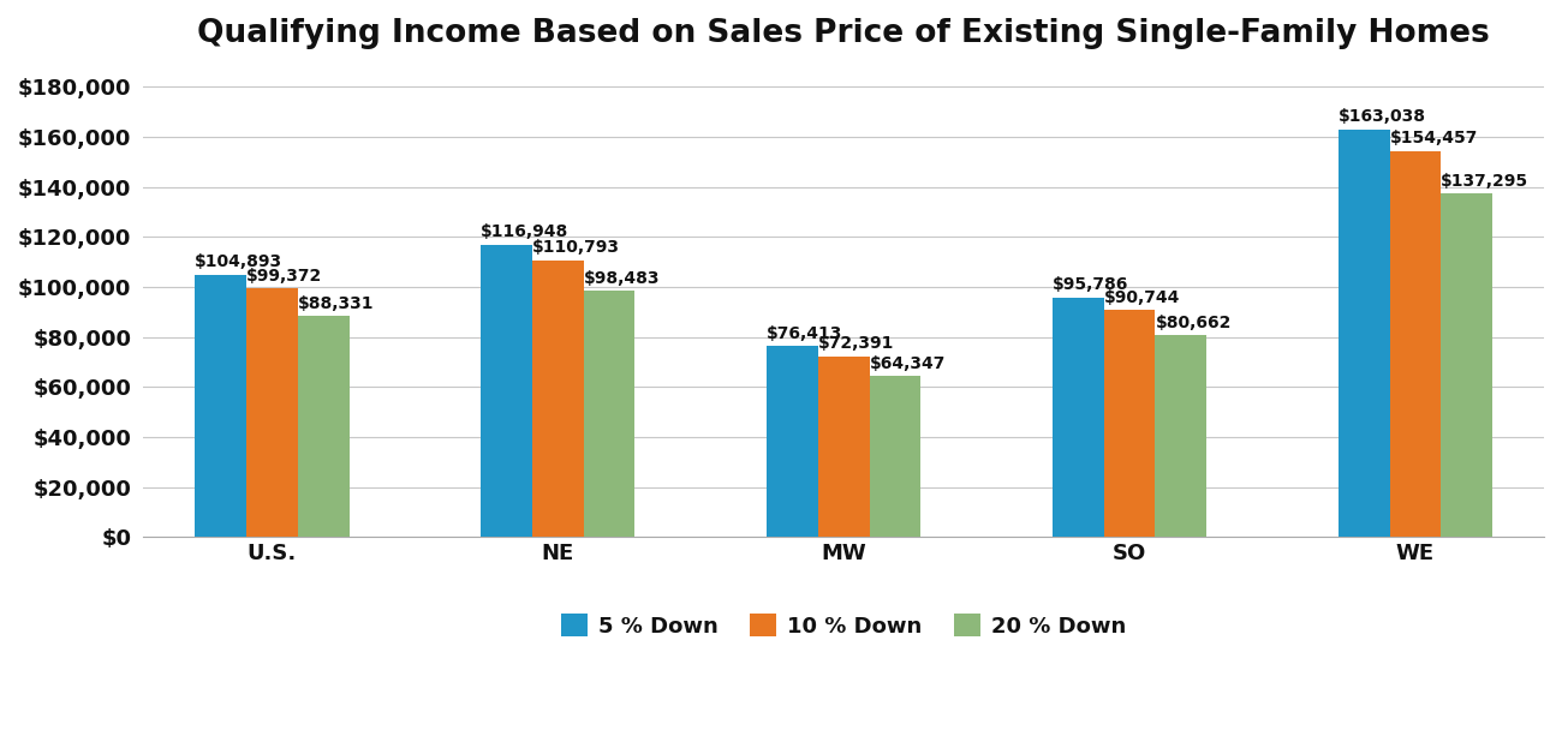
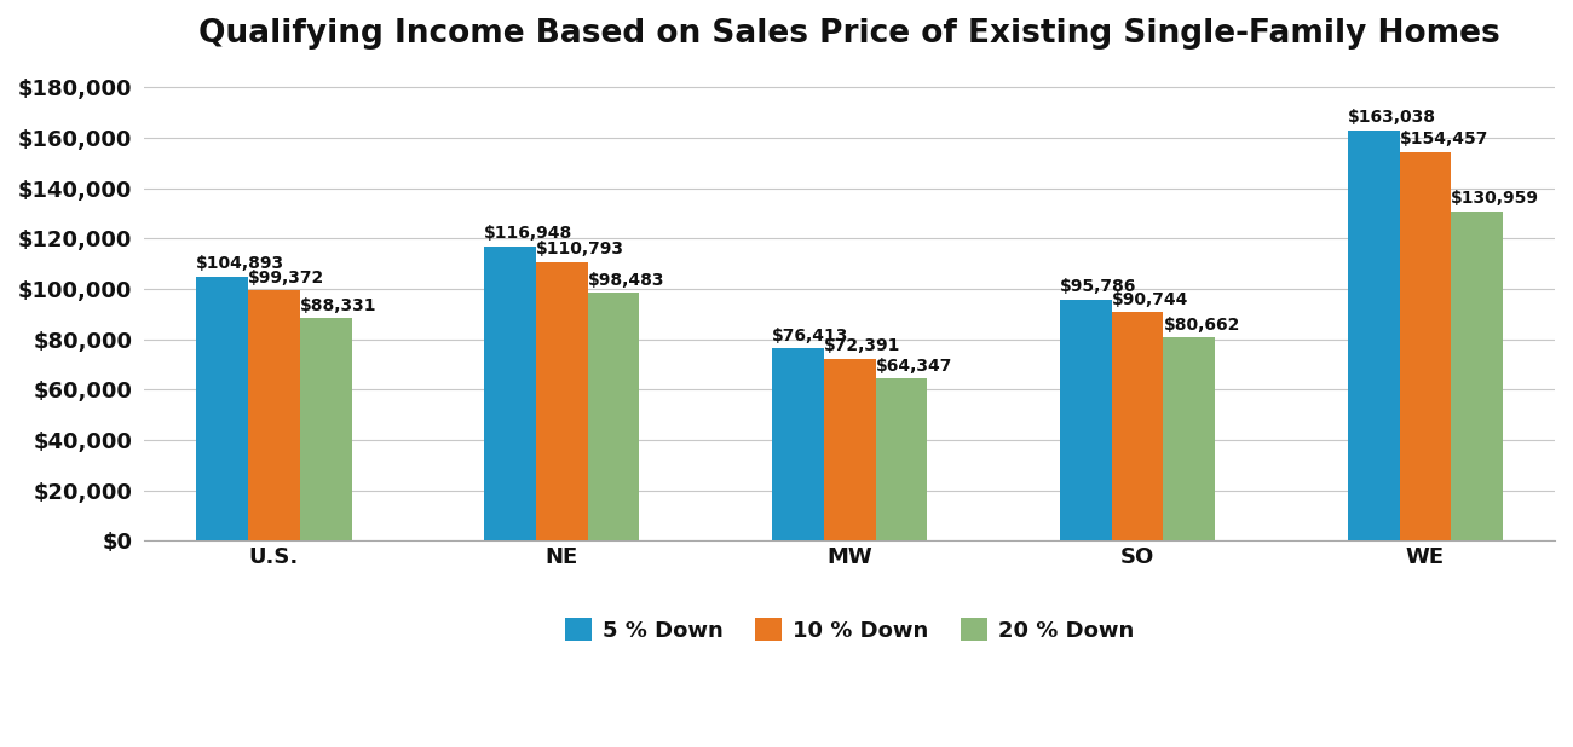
20 % Down/WE: $137,295 -> $130,959
